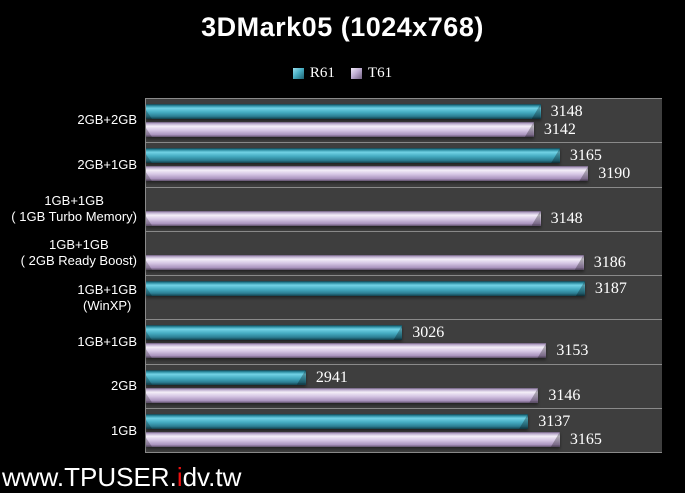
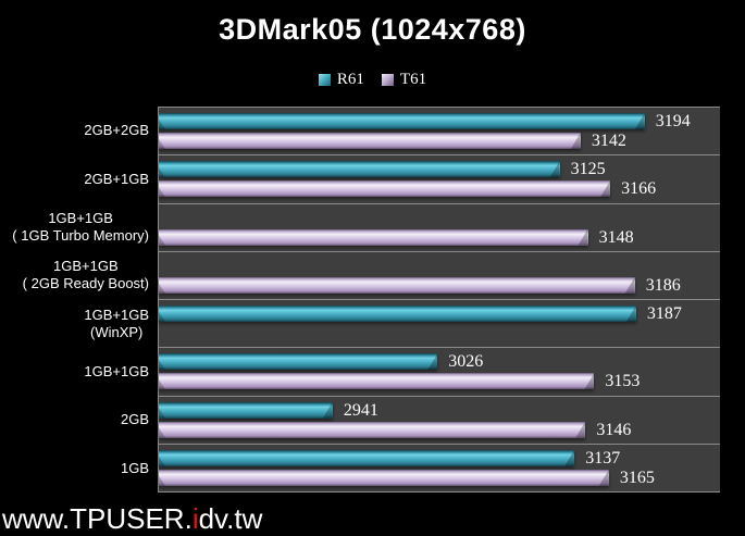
R61/2GB+2GB: 3148 -> 3194
R61/2GB+1GB: 3165 -> 3125
T61/2GB+1GB: 3190 -> 3166
